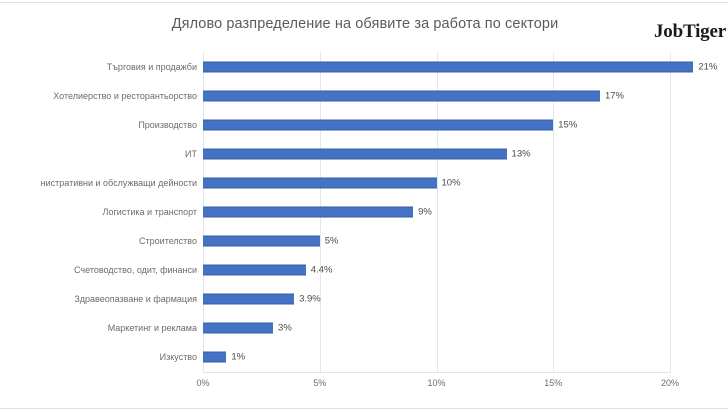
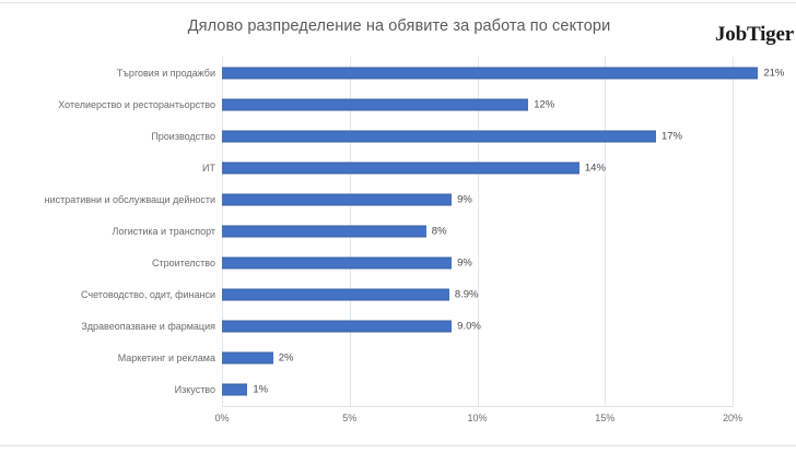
Хотелиерство и ресторантьорство: 17% -> 12%
Производство: 15% -> 17%
ИТ: 13% -> 14%
нистративни и обслужващи дейности: 10% -> 9%
Логистика и транспорт: 9% -> 8%
Строителство: 5% -> 9%
Счетоводство, одит, финанси: 4.4% -> 8.9%
Здравеопазване и фармация: 3.9% -> 9.0%
Маркетинг и реклама: 3% -> 2%
